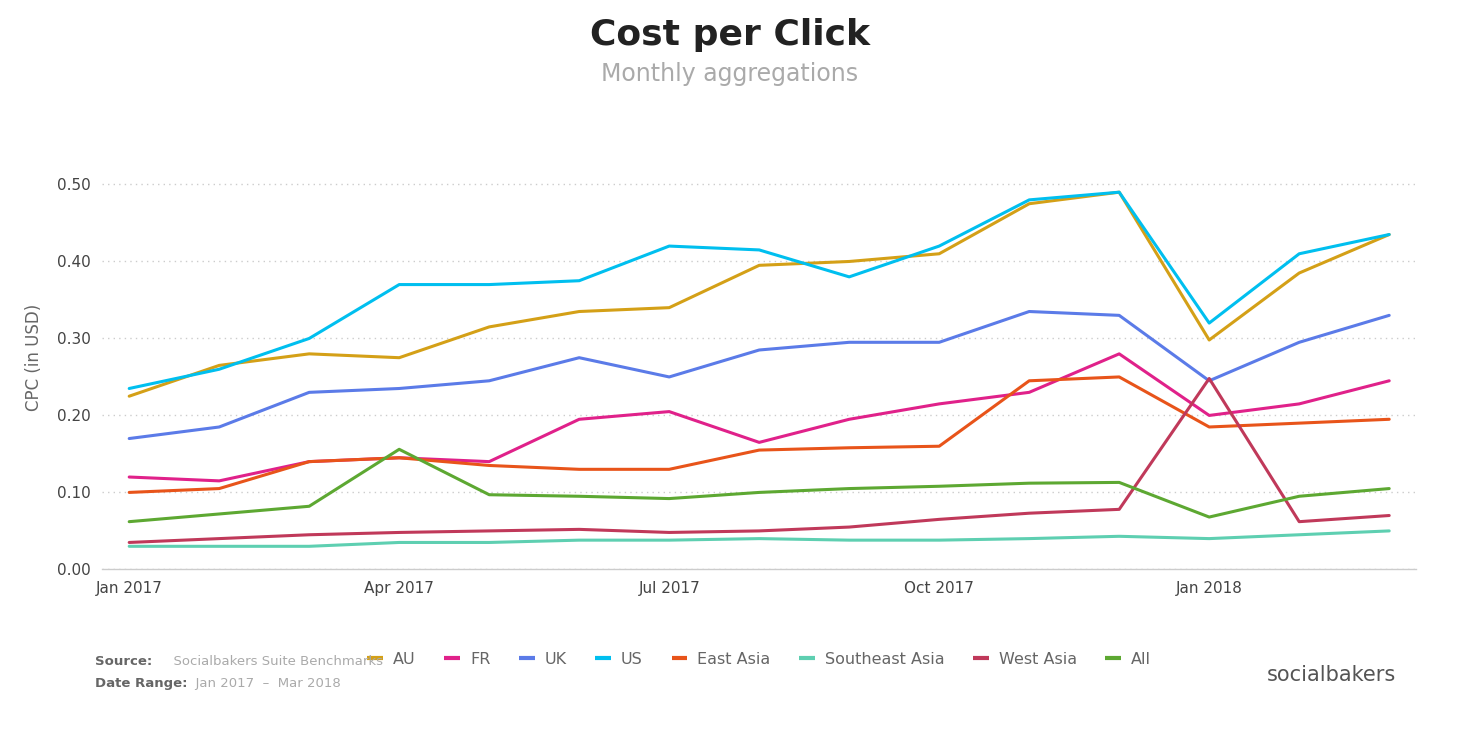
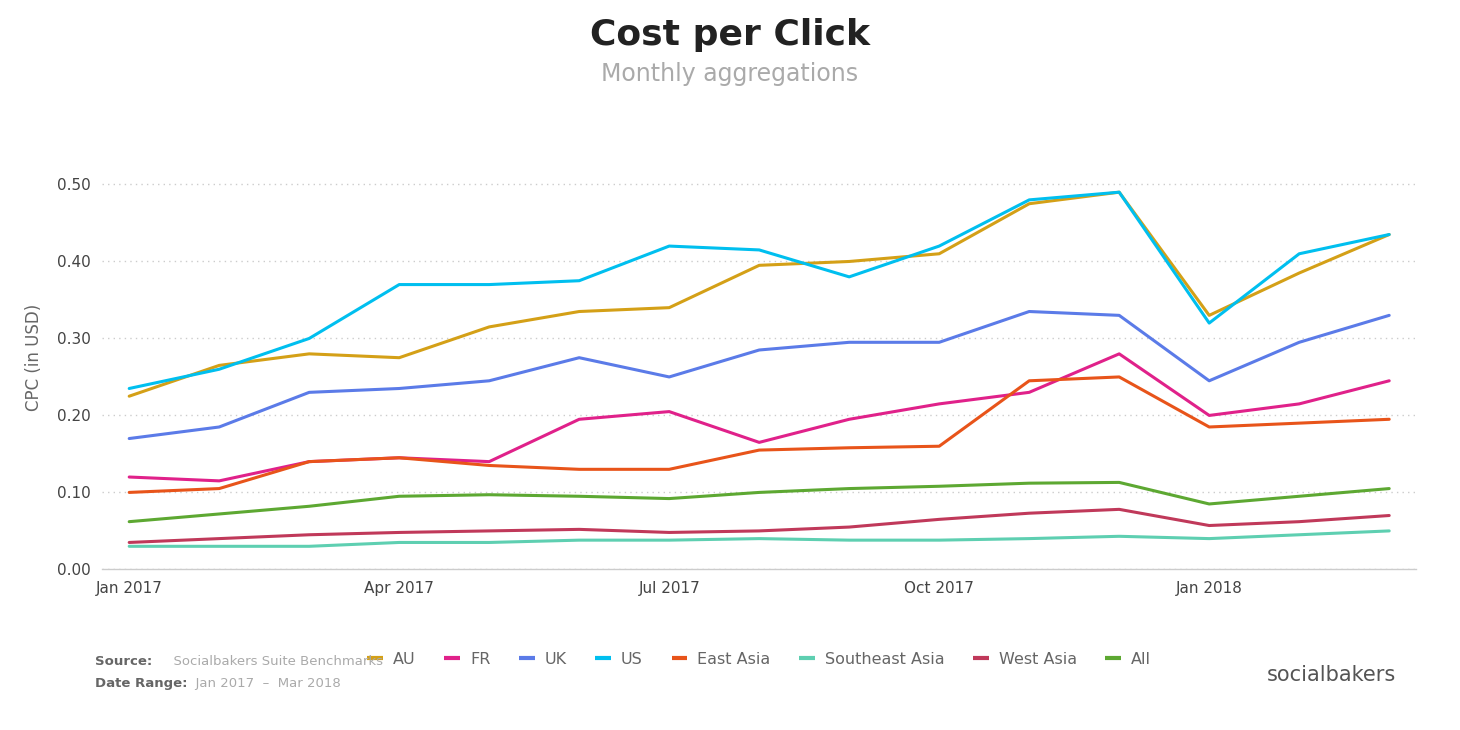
All/Apr 2017: 0.156 -> 0.095
AU/Jan 2018: 0.298 -> 0.330
West Asia/Jan 2018: 0.248 -> 0.057
All/Jan 2018: 0.068 -> 0.085
